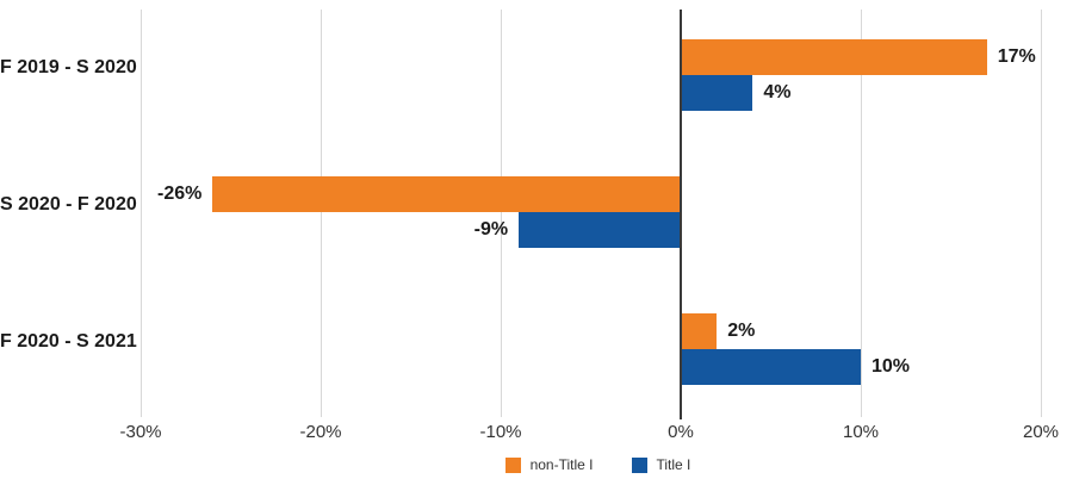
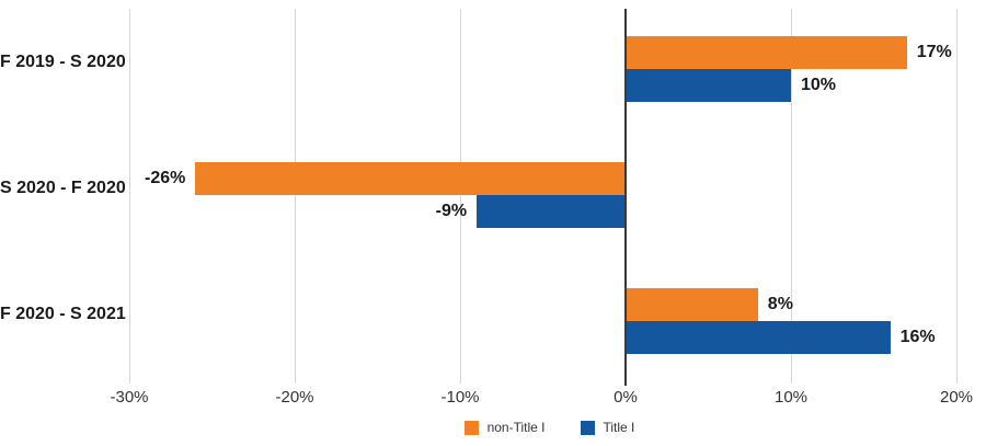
Title I/F 2019 - S 2020: 4% -> 10%
non-Title I/F 2020 - S 2021: 2% -> 8%
Title I/F 2020 - S 2021: 10% -> 16%
